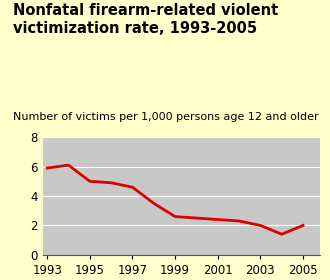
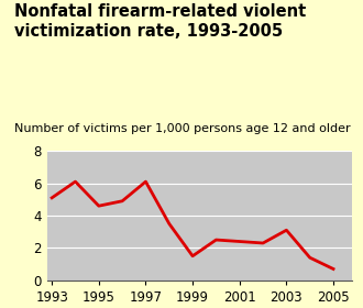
1993: 5.9 -> 5.1
1995: 5.0 -> 4.6
1997: 4.6 -> 6.1
1999: 2.6 -> 1.5
2003: 2.0 -> 3.1
2005: 2.0 -> 0.7
